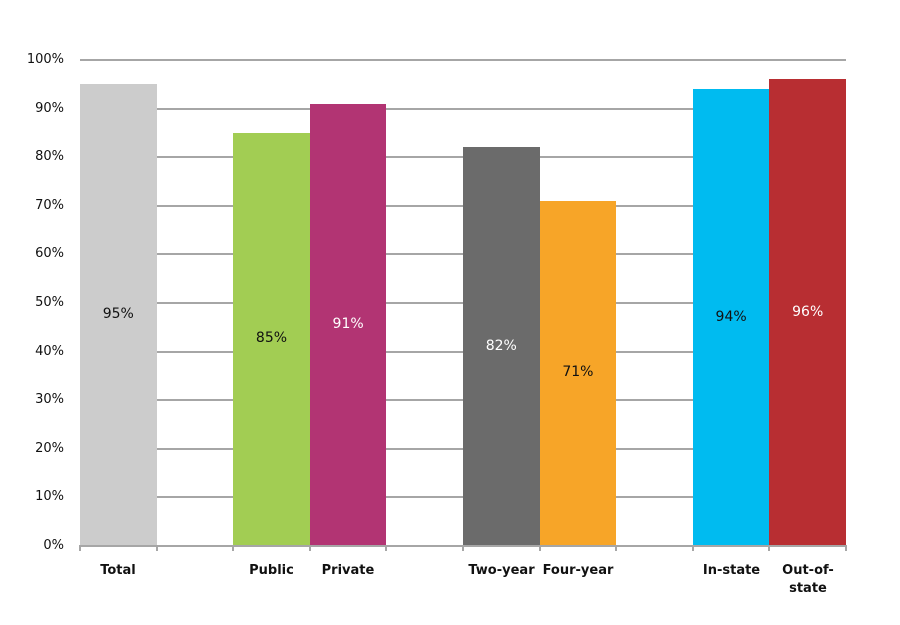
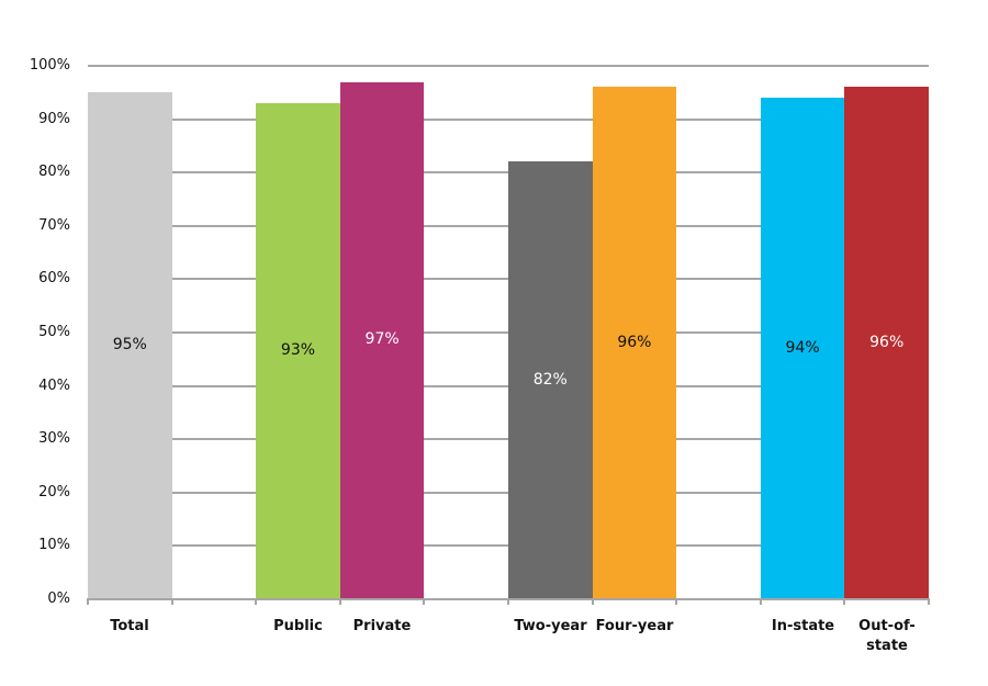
Public: 85% -> 93%
Private: 91% -> 97%
Four-year: 71% -> 96%
